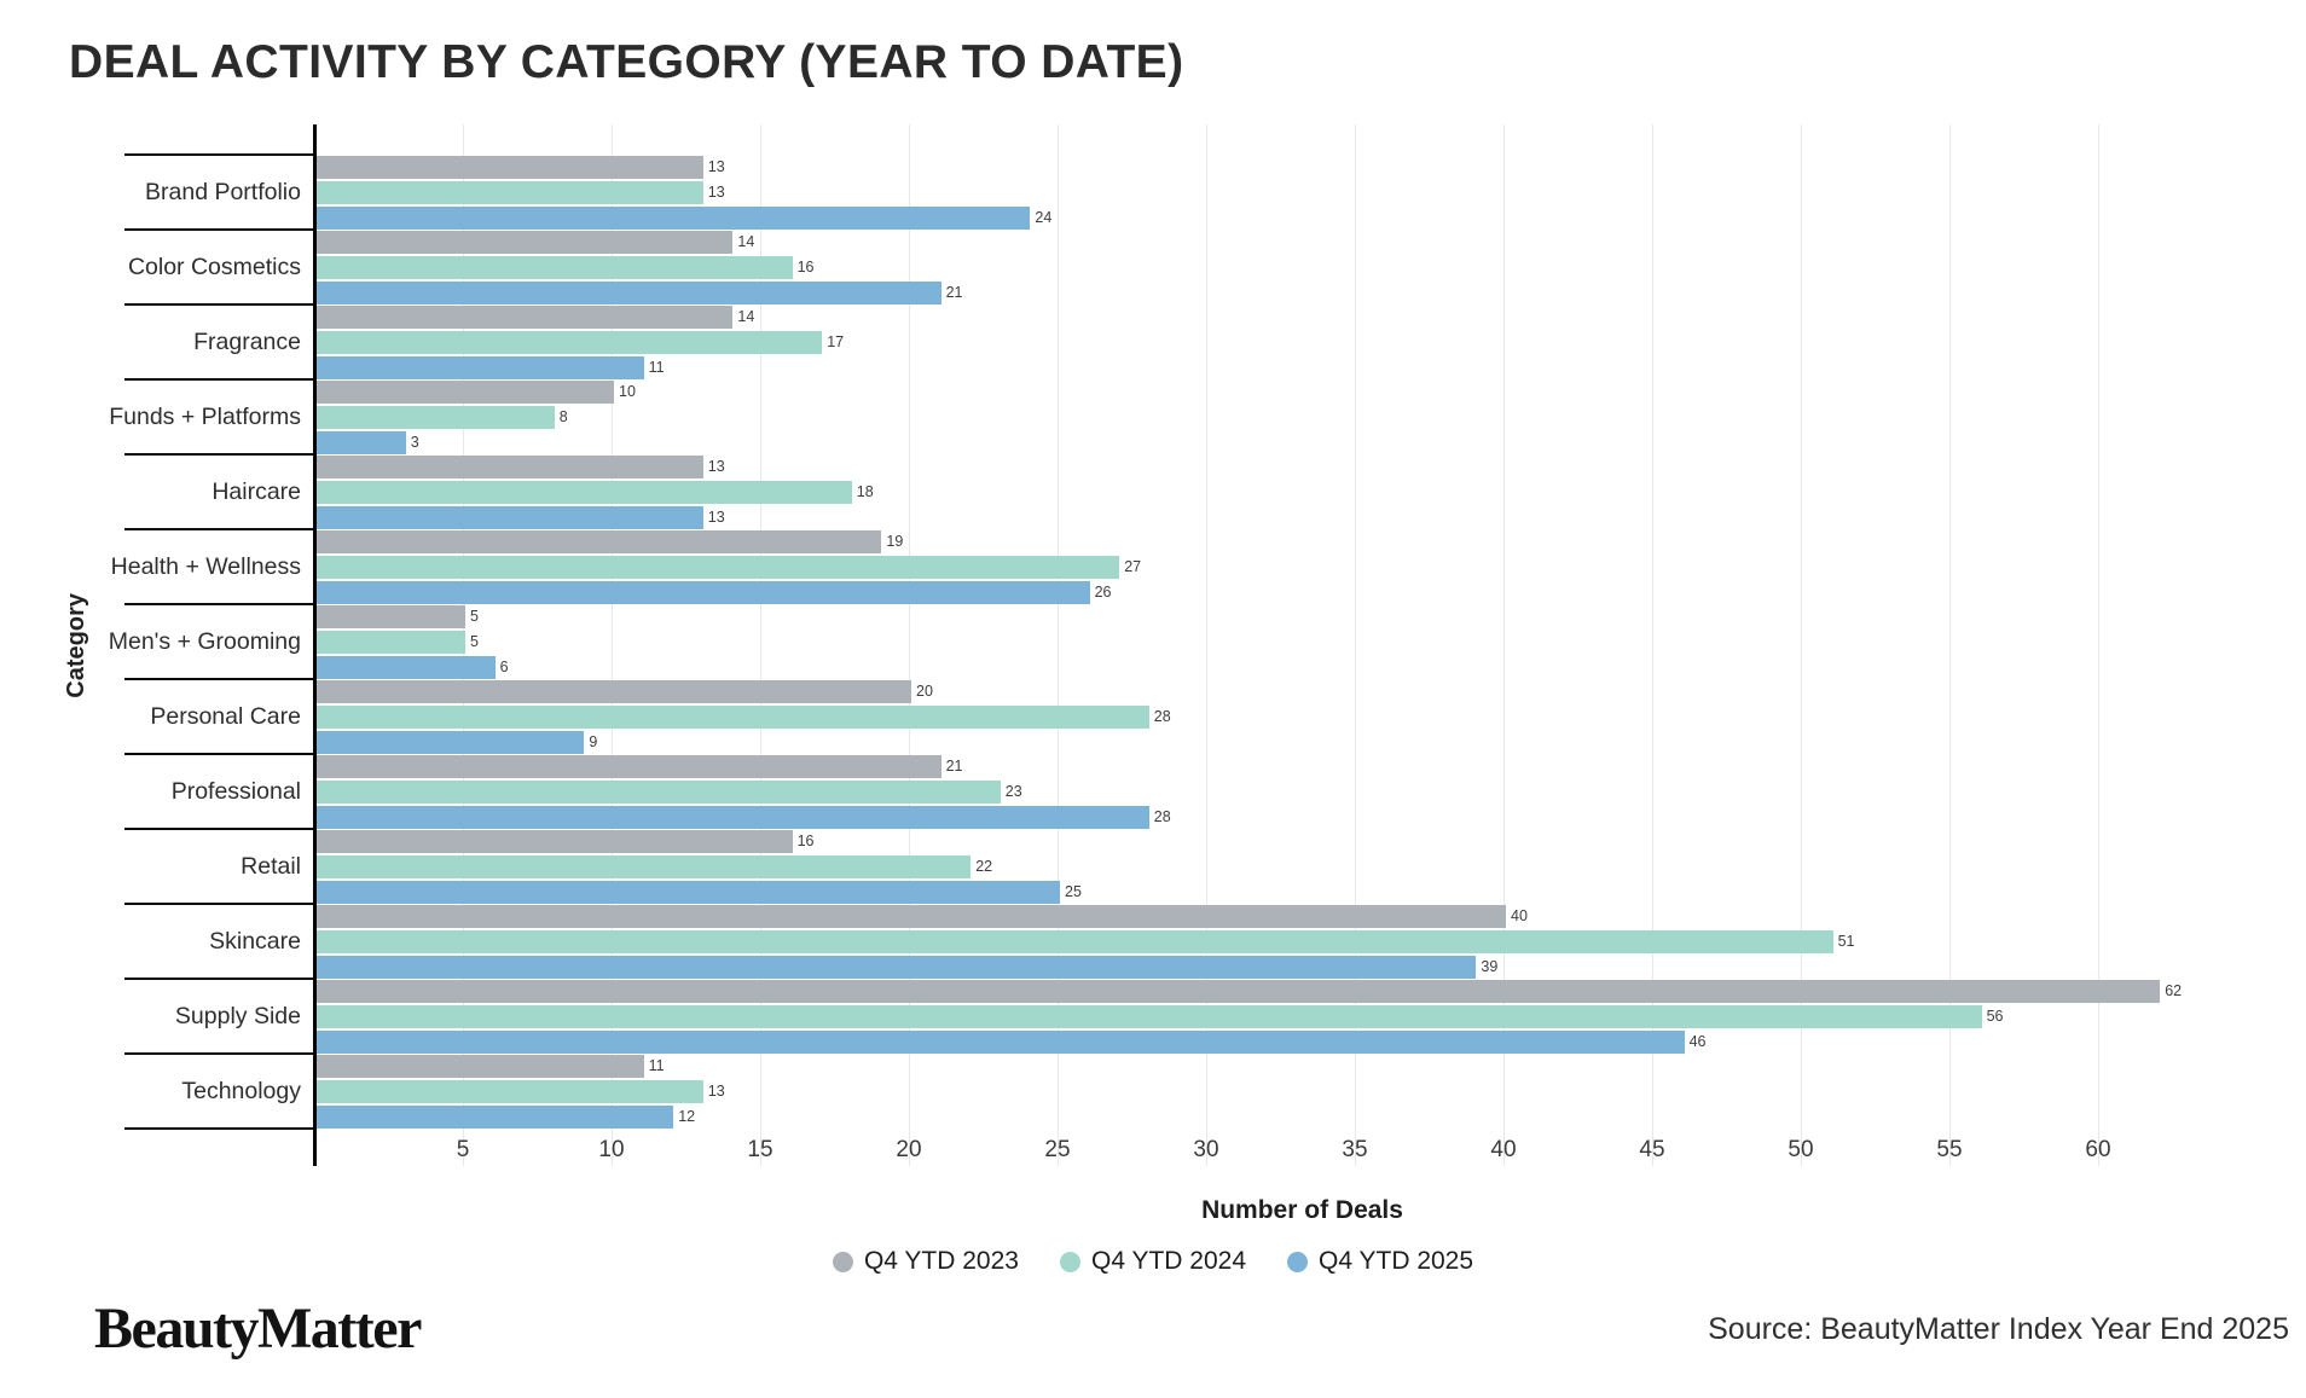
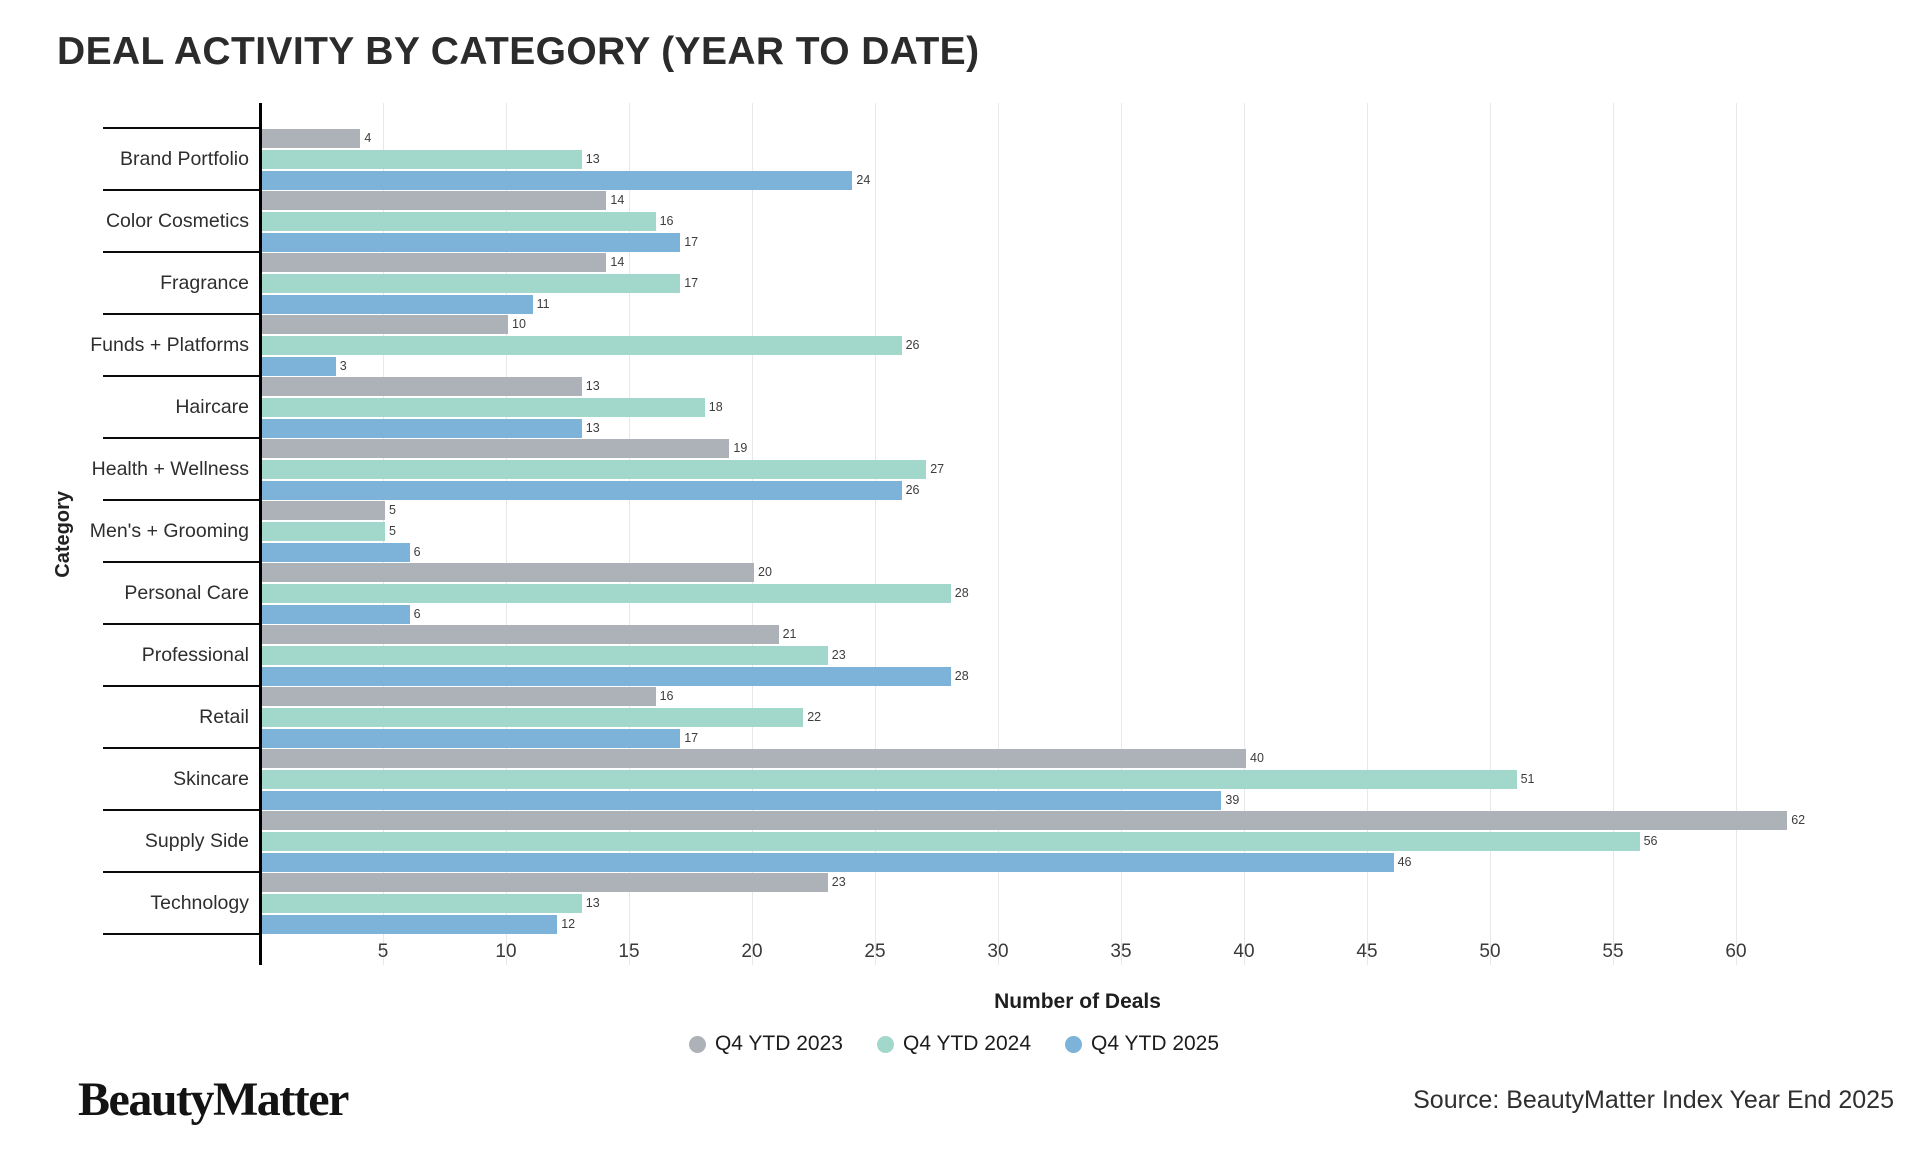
Q4 YTD 2023/Brand Portfolio: 13 -> 4
Q4 YTD 2025/Color Cosmetics: 21 -> 17
Q4 YTD 2024/Funds + Platforms: 8 -> 26
Q4 YTD 2025/Personal Care: 9 -> 6
Q4 YTD 2025/Retail: 25 -> 17
Q4 YTD 2023/Technology: 11 -> 23
